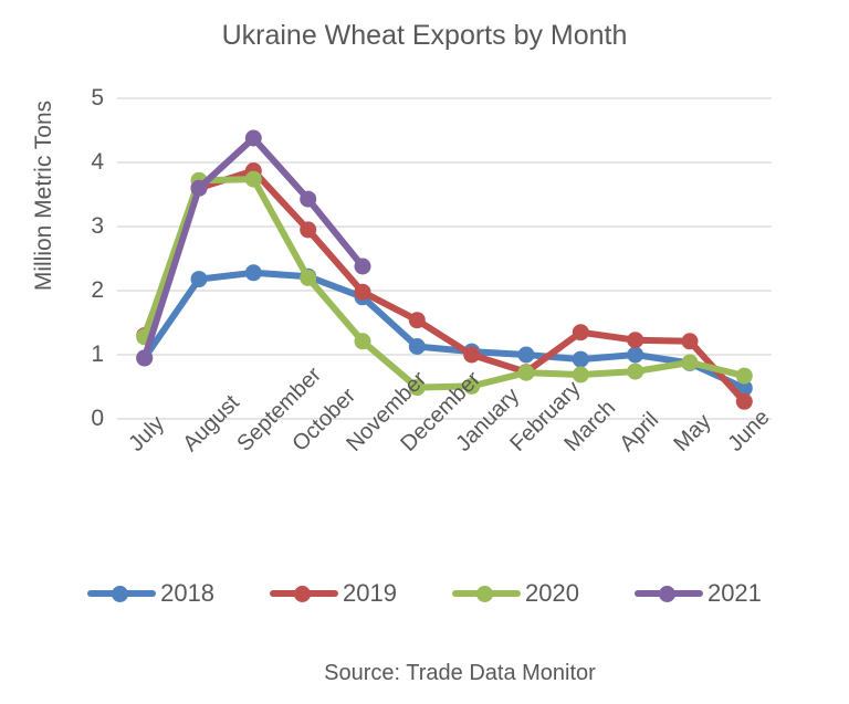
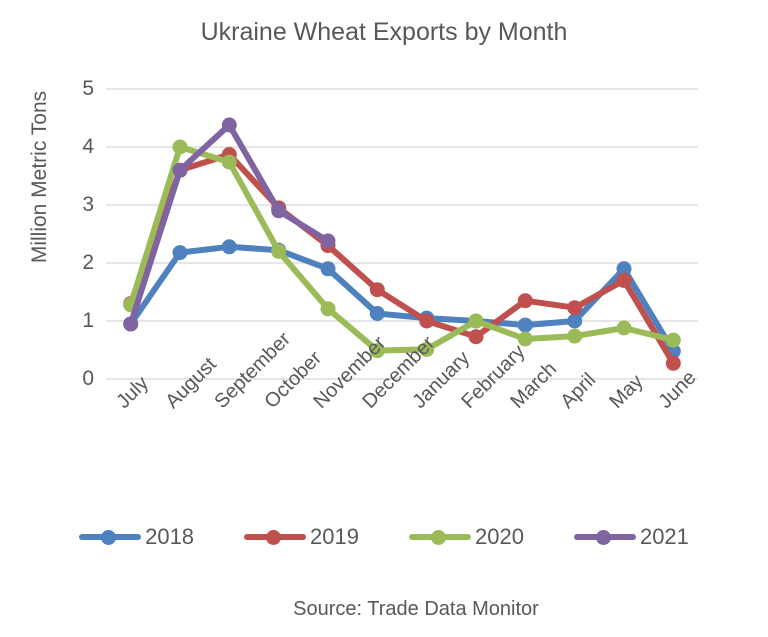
2020/August: 3.7 -> 4.0
2021/October: 3.4 -> 2.9
2019/November: 2.0 -> 2.3
2020/February: 0.7 -> 1.0
2018/May: 0.9 -> 1.9
2019/May: 1.2 -> 1.7
